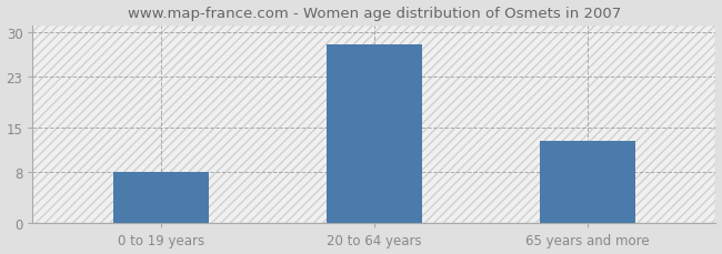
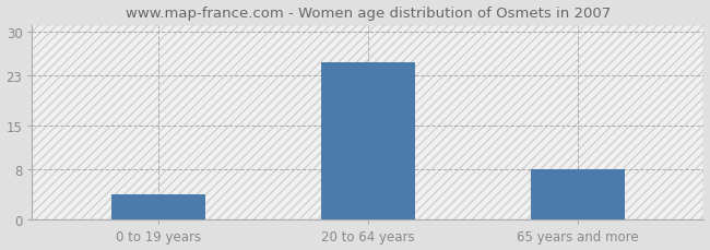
0 to 19 years: 8 -> 4
20 to 64 years: 28 -> 25
65 years and more: 13 -> 8
